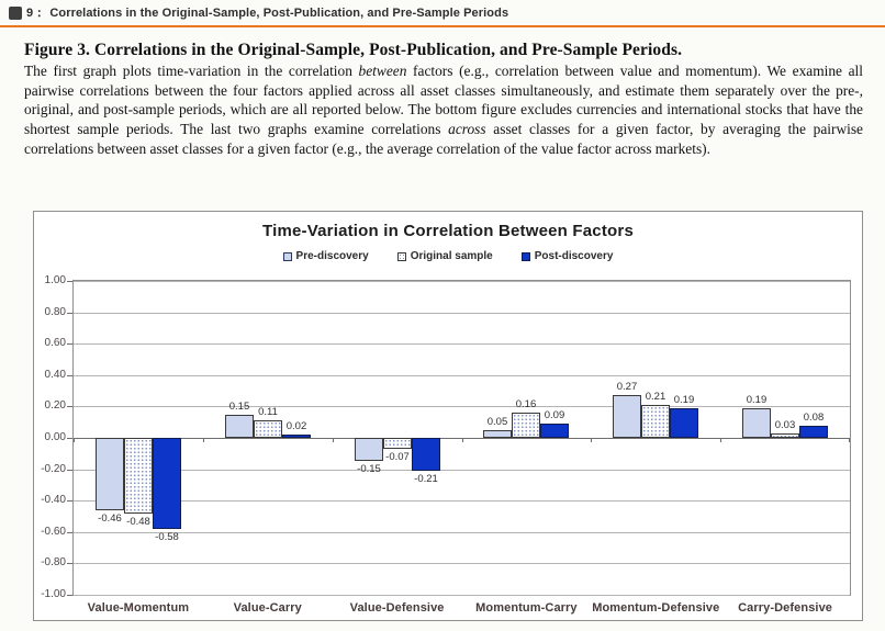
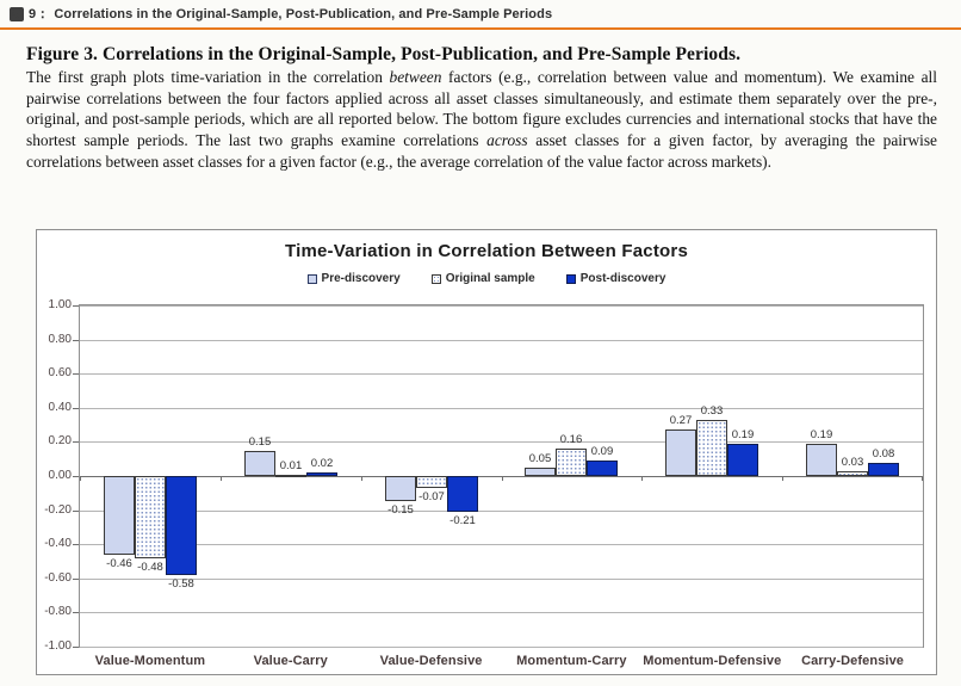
Original sample/Value-Carry: 0.11 -> 0.01
Original sample/Momentum-Defensive: 0.21 -> 0.33
